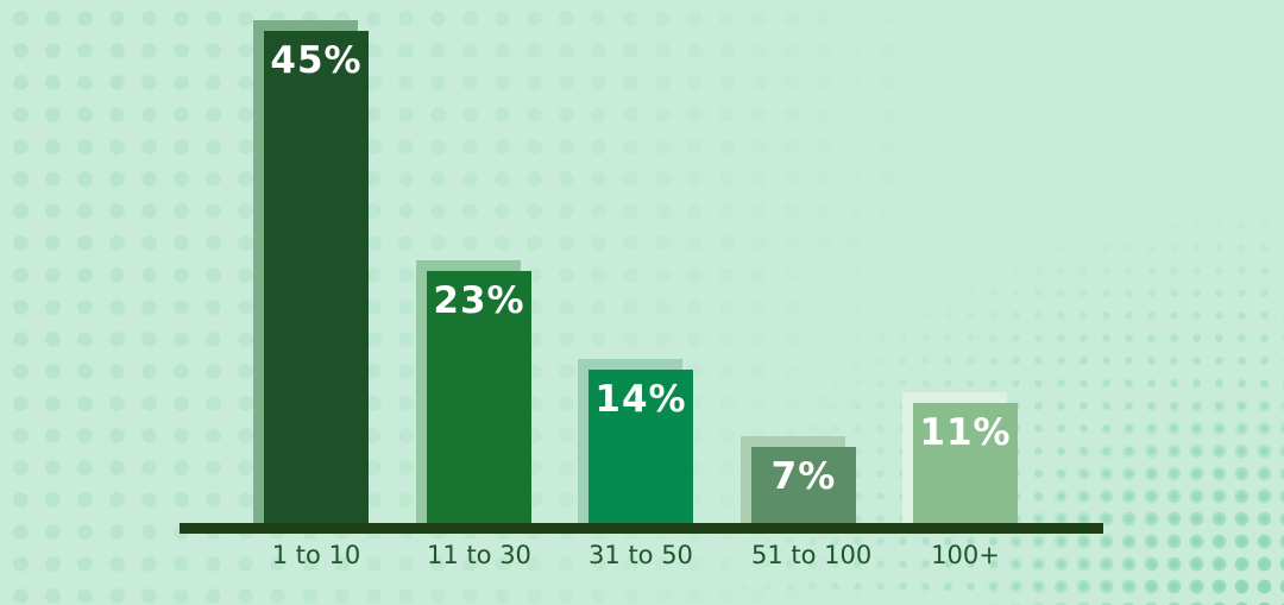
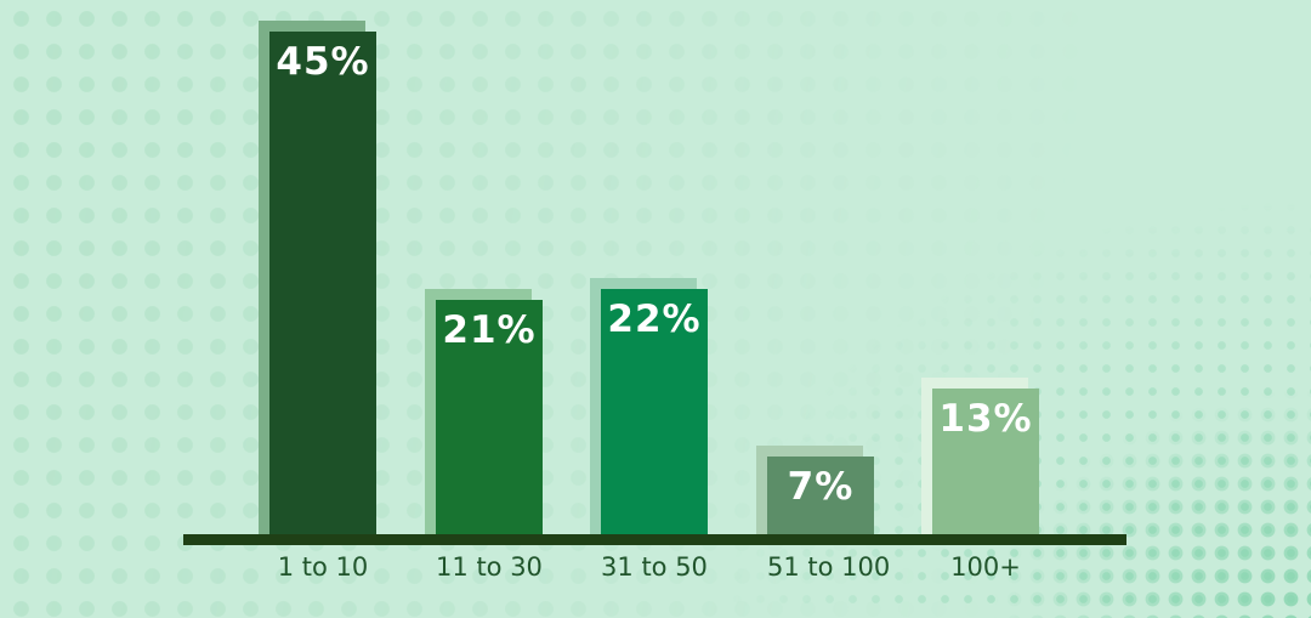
11 to 30: 23% -> 21%
31 to 50: 14% -> 22%
100+: 11% -> 13%
